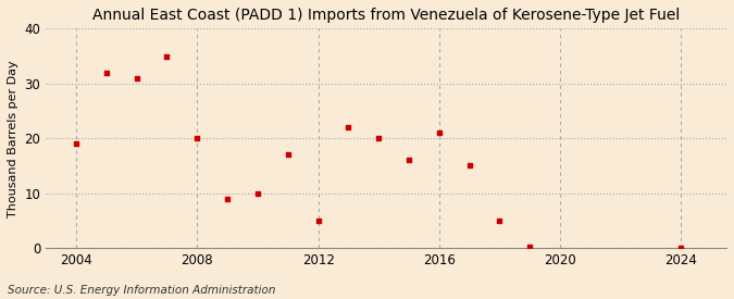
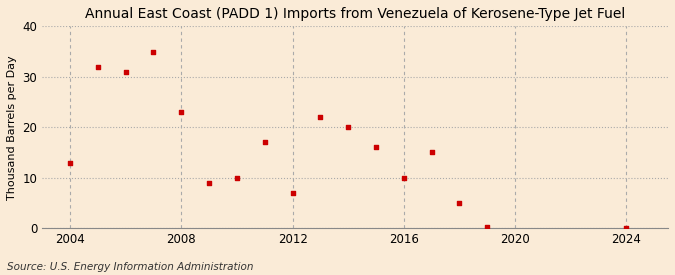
2004: 19.0 -> 13.0
2008: 20.0 -> 23.0
2012: 5.0 -> 7.0
2016: 21.0 -> 10.0
